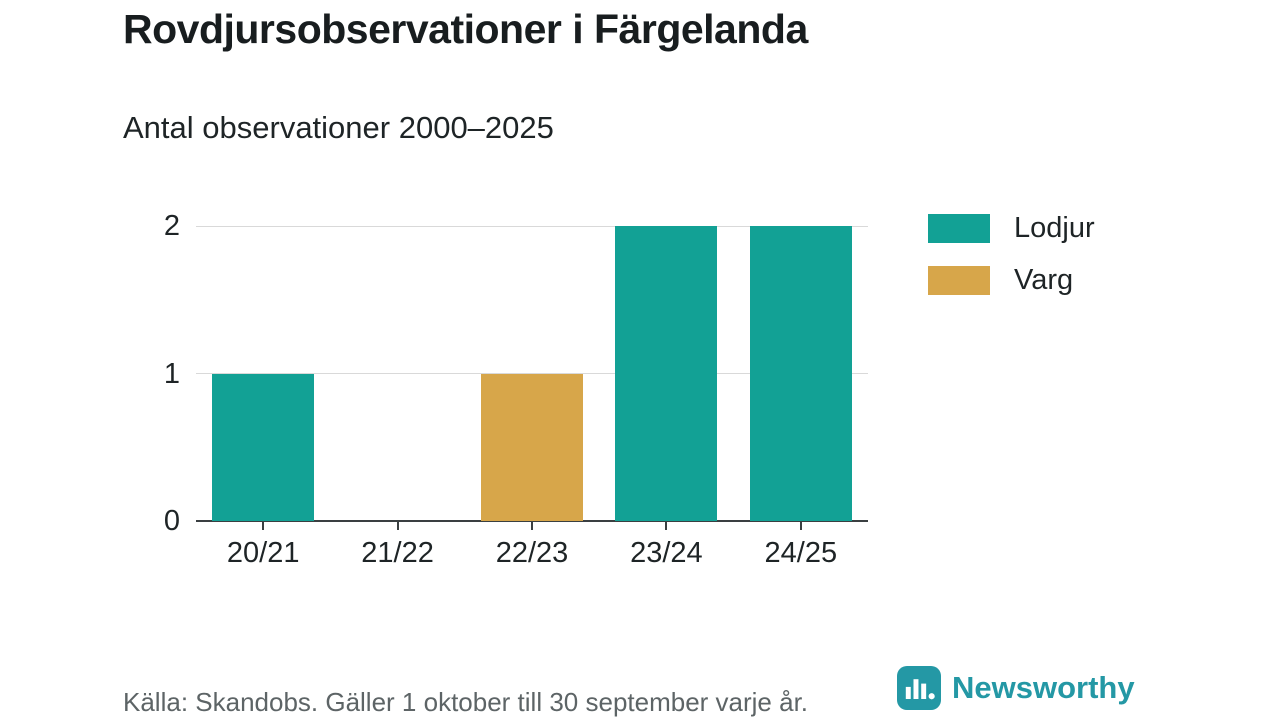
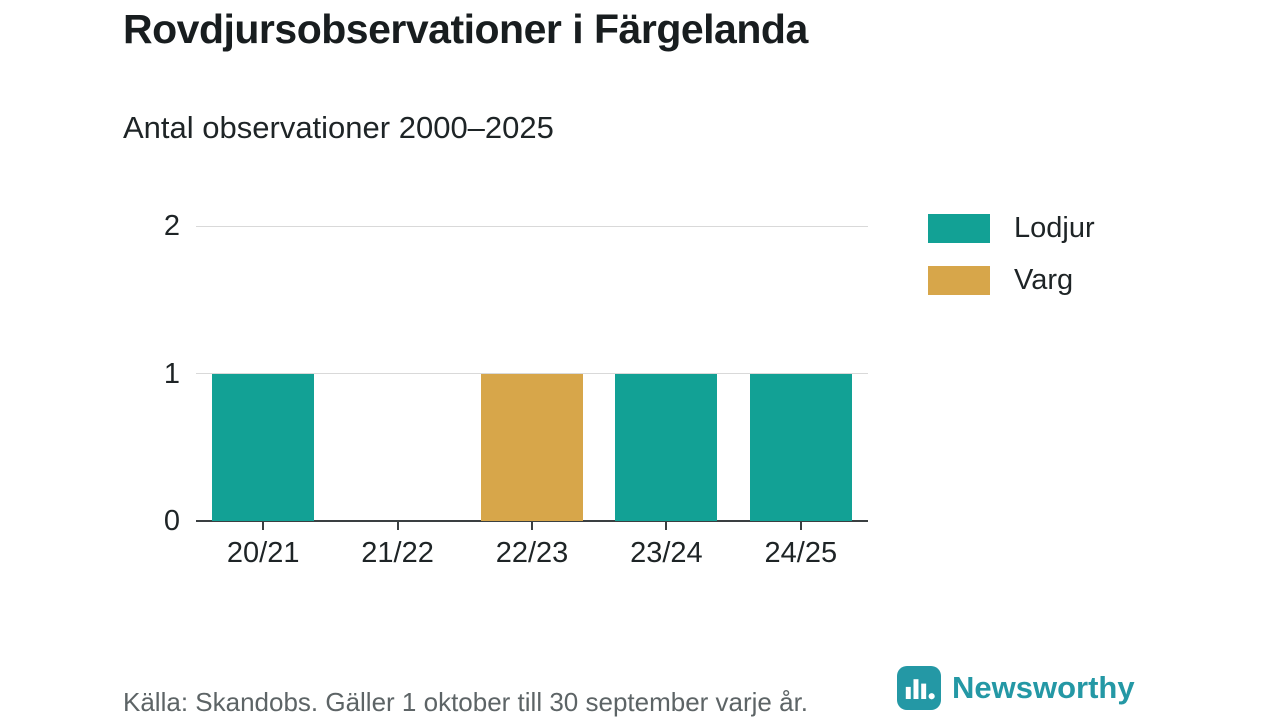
Lodjur/23/24: 2 -> 1
Lodjur/24/25: 2 -> 1
